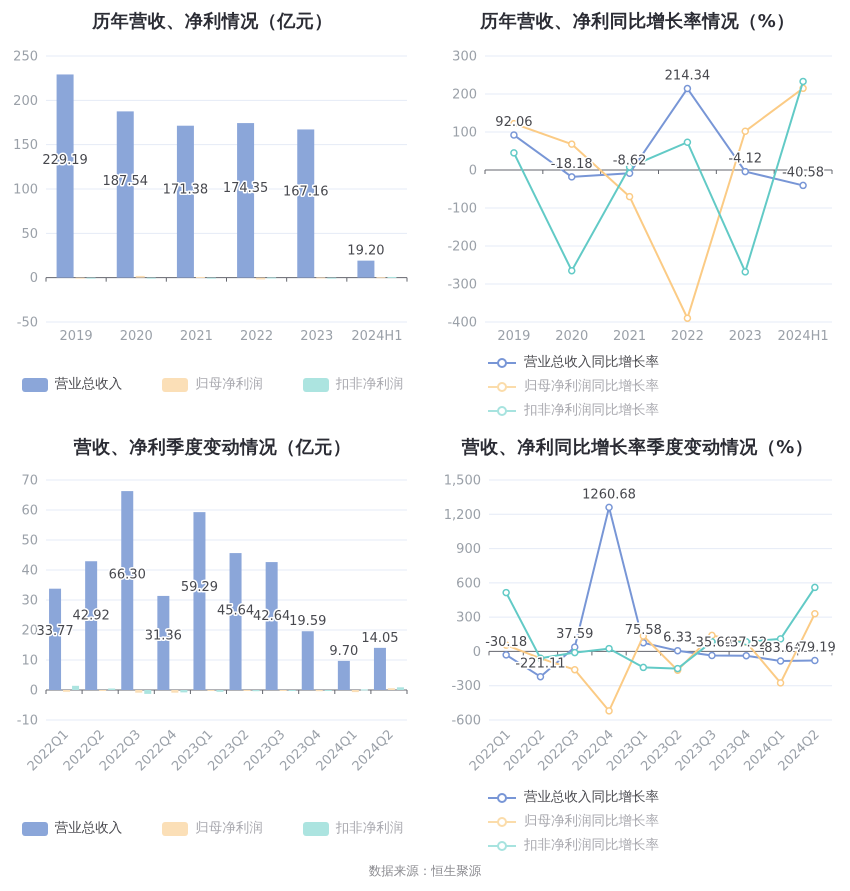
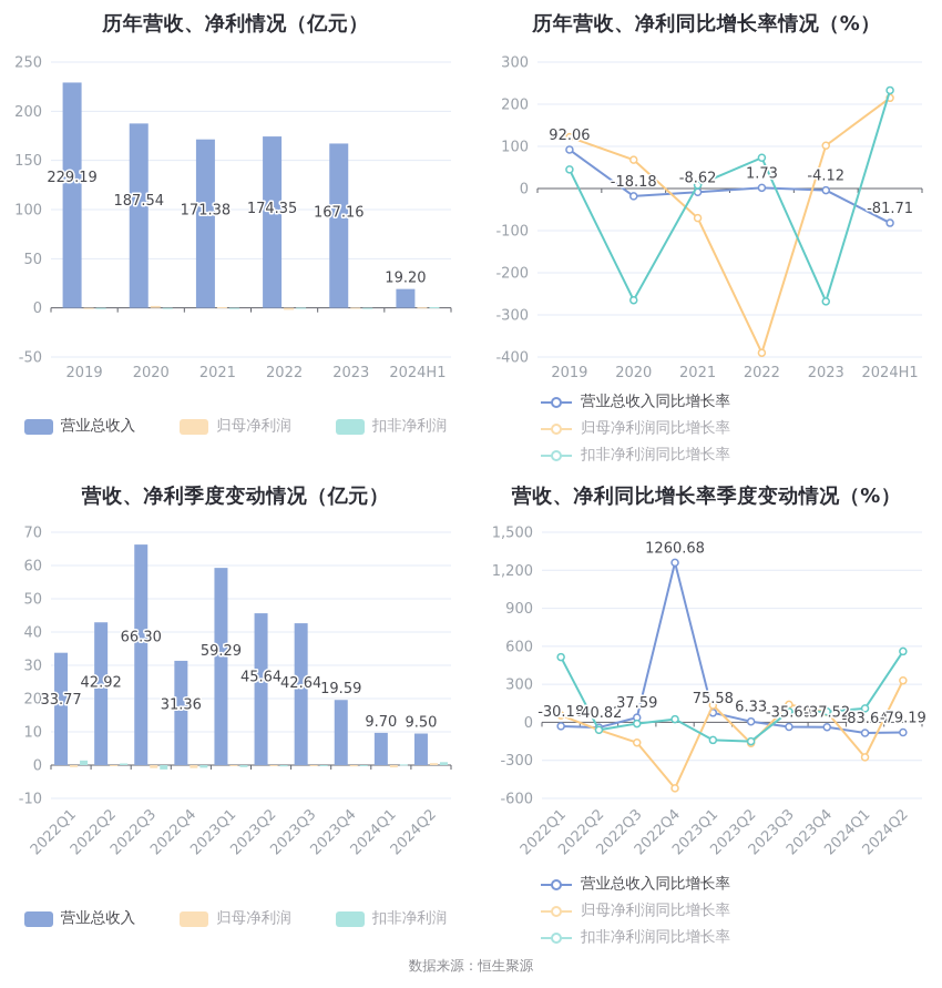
历年营收、净利同比增长率情况（%）/营业总收入同比增长率/2022: 214.34 -> 1.73
历年营收、净利同比增长率情况（%）/营业总收入同比增长率/2024H1: -40.58 -> -81.71
营收、净利季度变动情况（亿元）/营业总收入/2024Q2: 14.05 -> 9.50
营收、净利同比增长率季度变动情况（%）/营业总收入同比增长率/2022Q2: -221.11 -> -40.82
